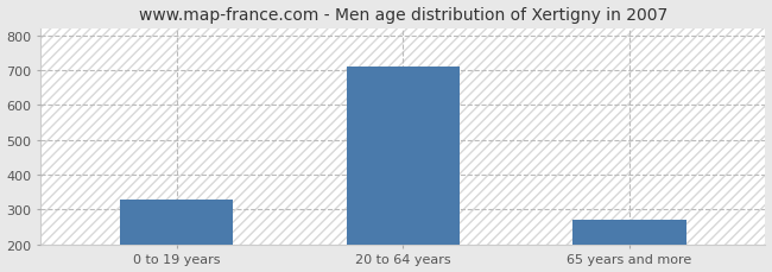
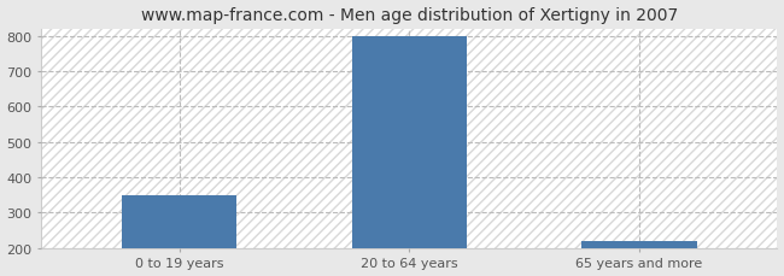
0 to 19 years: 330 -> 350
20 to 64 years: 710 -> 800
65 years and more: 270 -> 220
